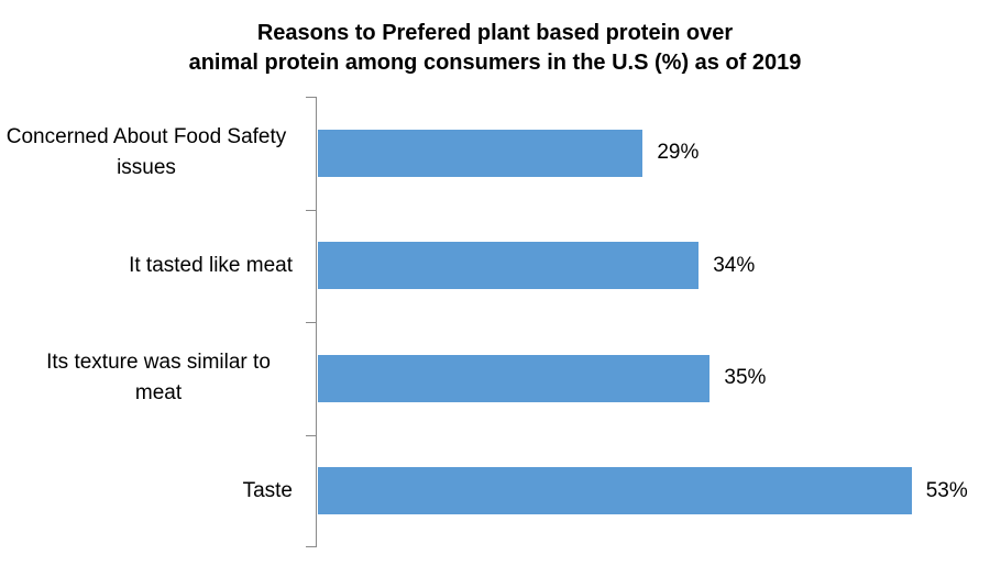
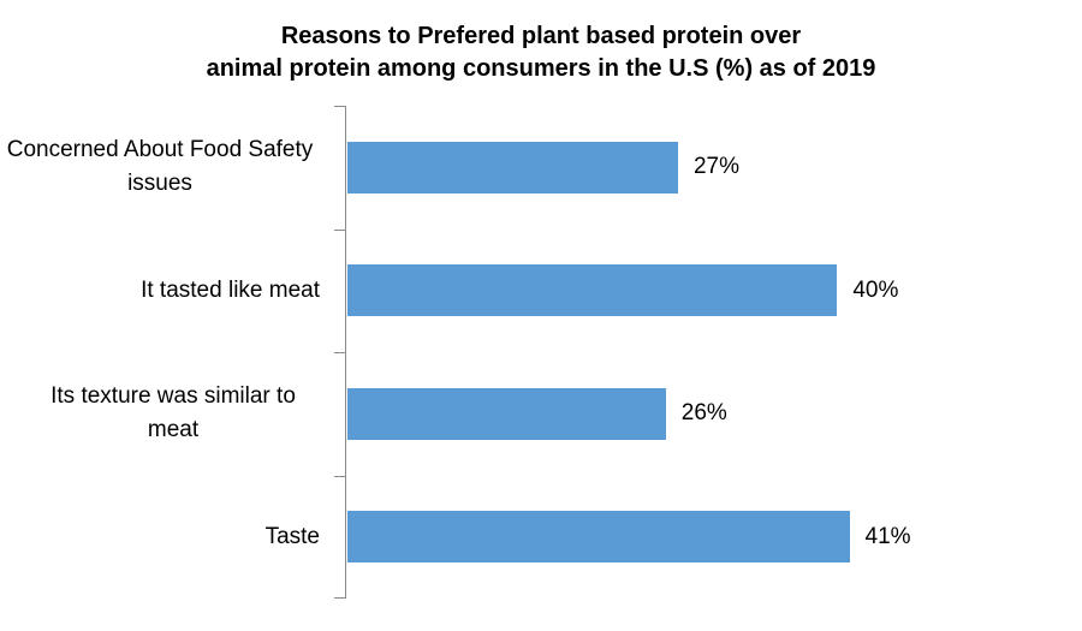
Concerned About Food Safety issues: 29% -> 27%
It tasted like meat: 34% -> 40%
Its texture was similar to meat: 35% -> 26%
Taste: 53% -> 41%
